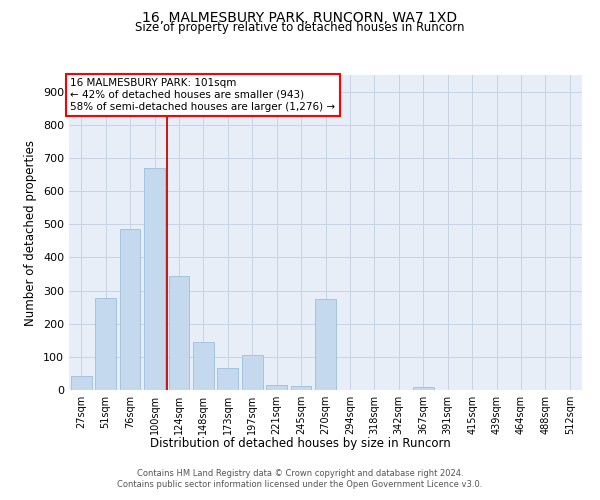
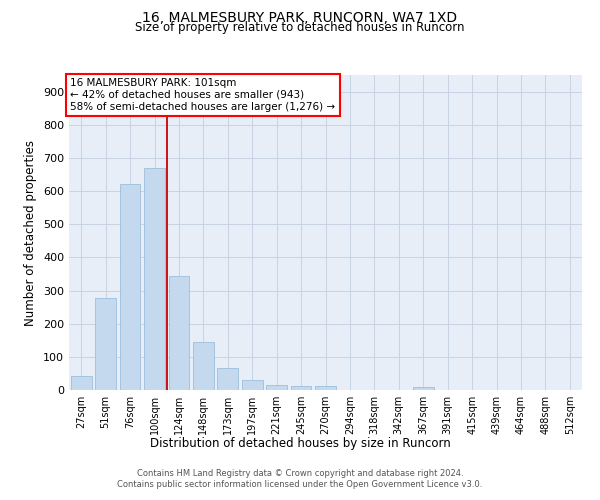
76sqm: 485 -> 622
197sqm: 105 -> 30
270sqm: 275 -> 11
